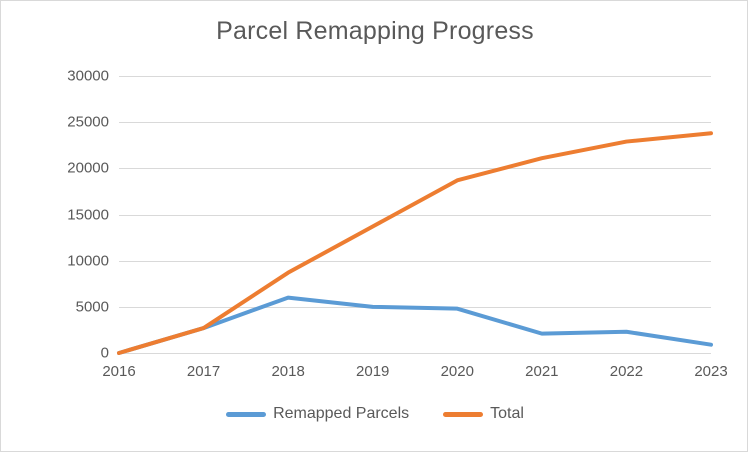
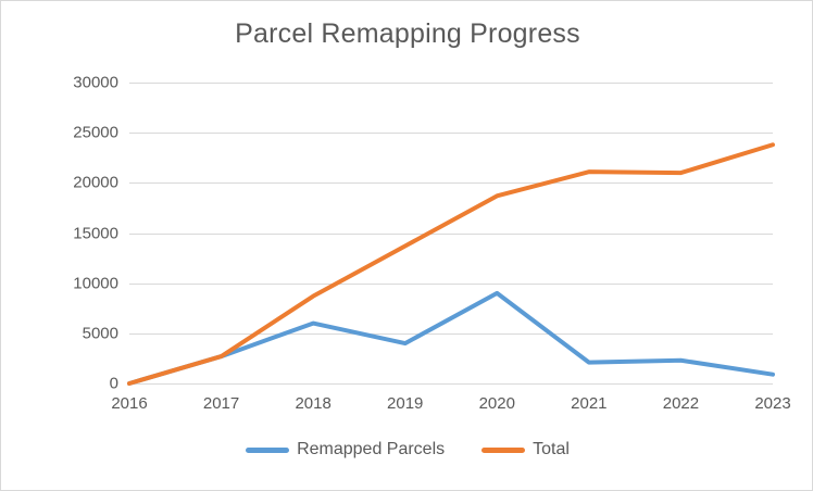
Remapped Parcels/2019: 5000 -> 4000
Remapped Parcels/2020: 5000 -> 9000
Total/2022: 23000 -> 21000
